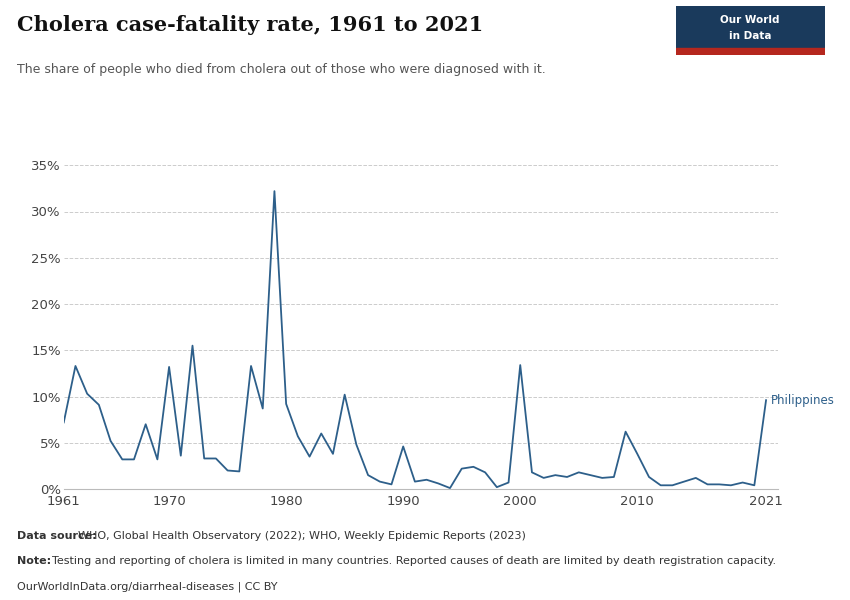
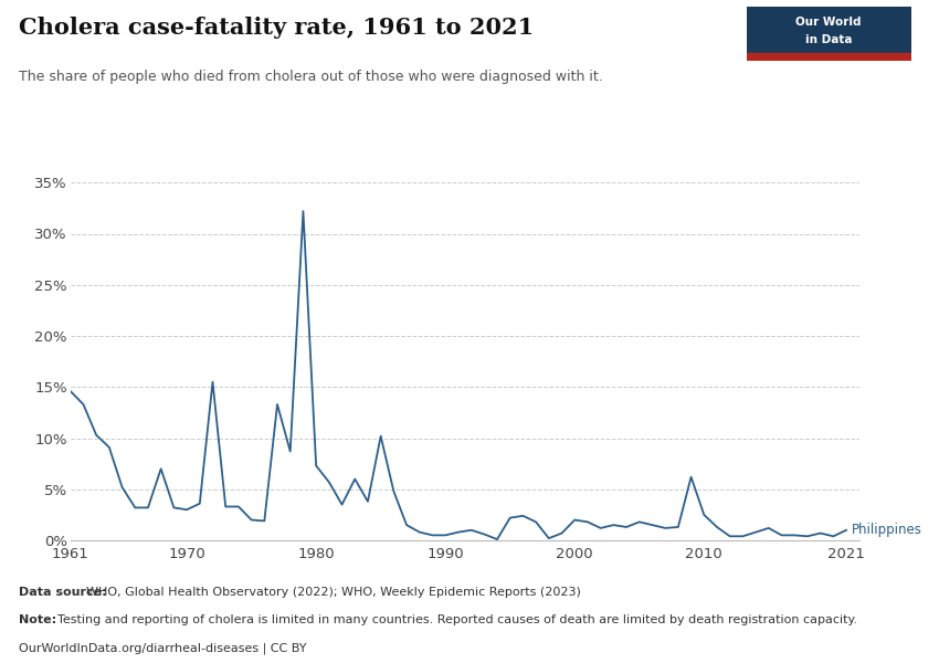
1961: 7.2% -> 14.6%
1970: 13.2% -> 3.0%
1980: 9.2% -> 7.3%
1990: 4.6% -> 0.5%
2000: 13.4% -> 2.0%
2010: 3.8% -> 2.5%
2021: 9.6% -> 1.0%
